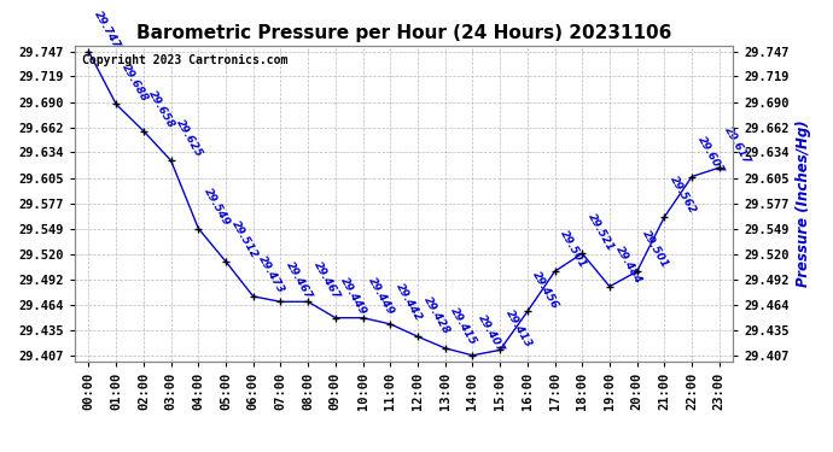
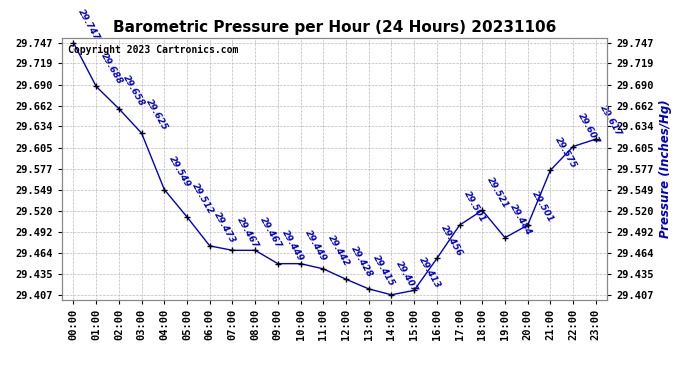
21:00: 29.562 -> 29.575
